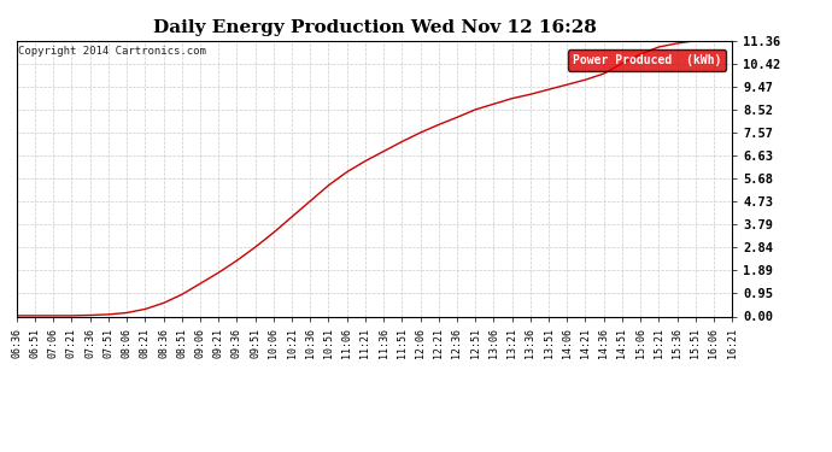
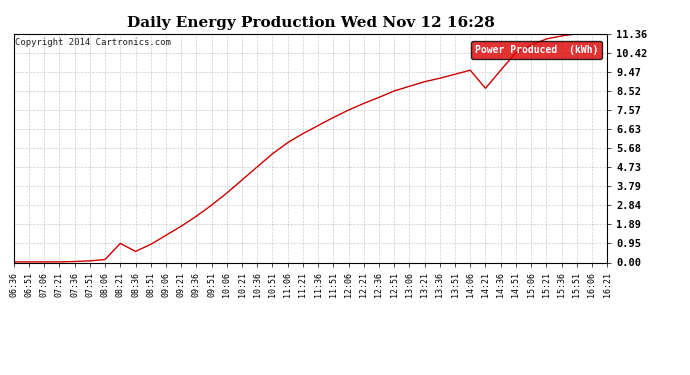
08:21: 0.30 -> 0.95
14:21: 9.75 -> 8.65
14:36: 10.00 -> 9.55
